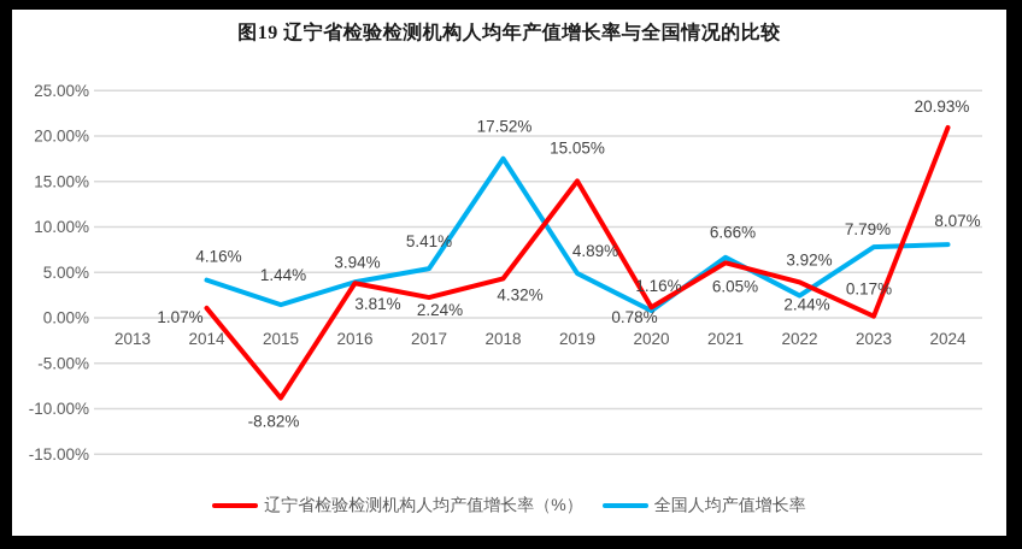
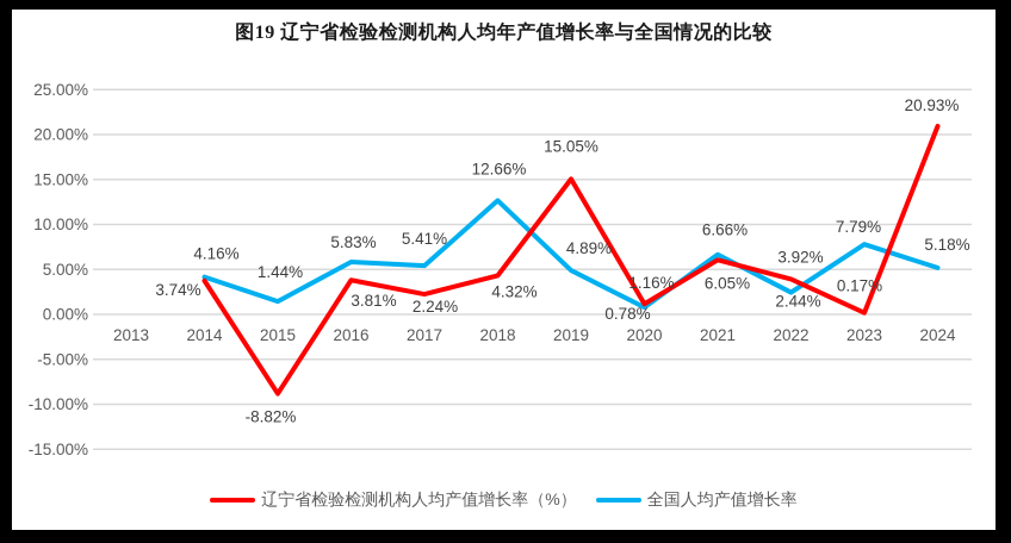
辽宁省检验检测机构人均产值增长率（%）/2014: 1.07% -> 3.74%
全国人均产值增长率/2016: 3.94% -> 5.83%
全国人均产值增长率/2018: 17.52% -> 12.66%
全国人均产值增长率/2024: 8.07% -> 5.18%
